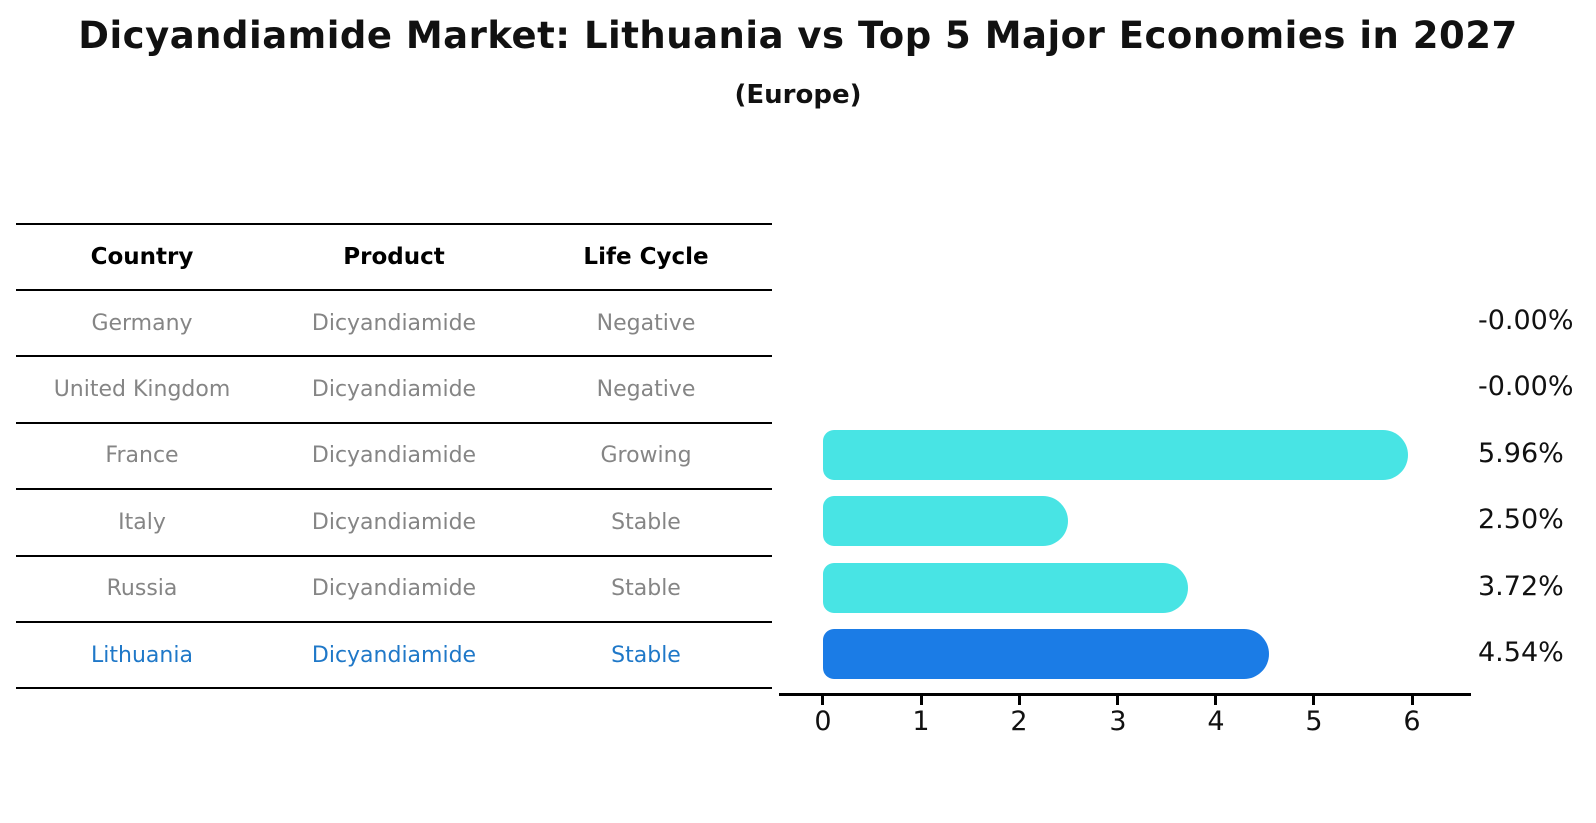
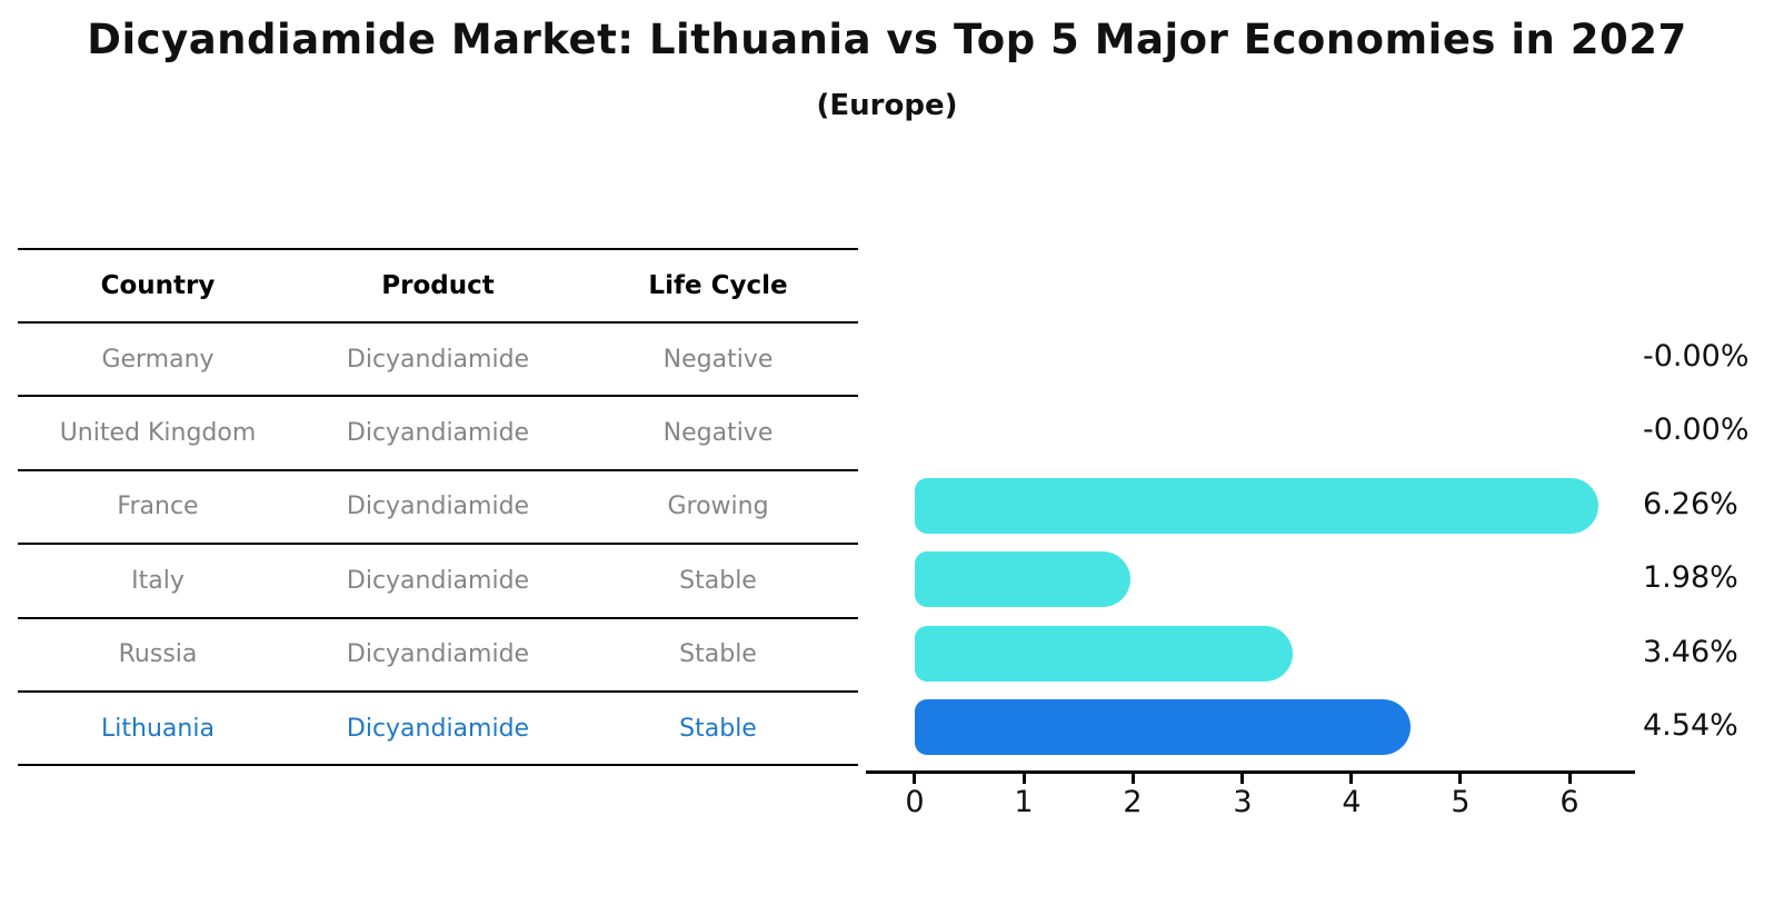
France: 5.96% -> 6.26%
Italy: 2.50% -> 1.98%
Russia: 3.72% -> 3.46%
